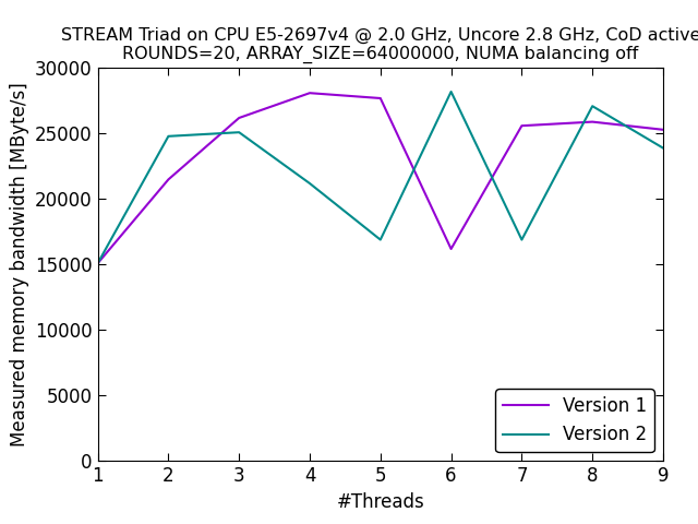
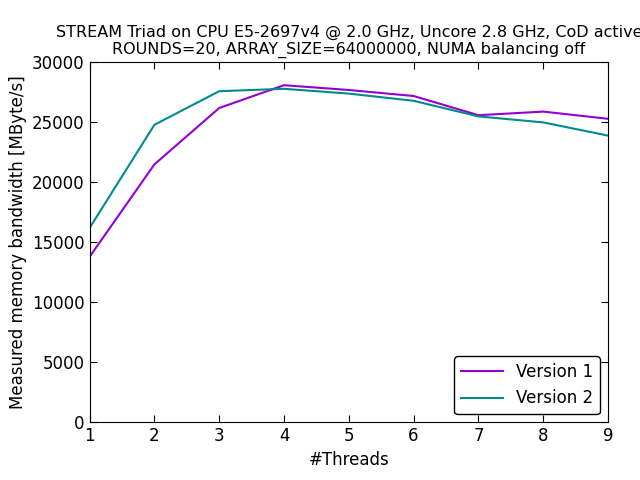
Version 1/1: 15100 -> 13800
Version 2/1: 15100 -> 16200
Version 2/3: 25100 -> 27600
Version 2/4: 21200 -> 27800
Version 2/5: 16900 -> 27400
Version 1/6: 16200 -> 27200
Version 2/6: 28200 -> 26800
Version 2/7: 16900 -> 25500
Version 2/8: 27100 -> 25000
